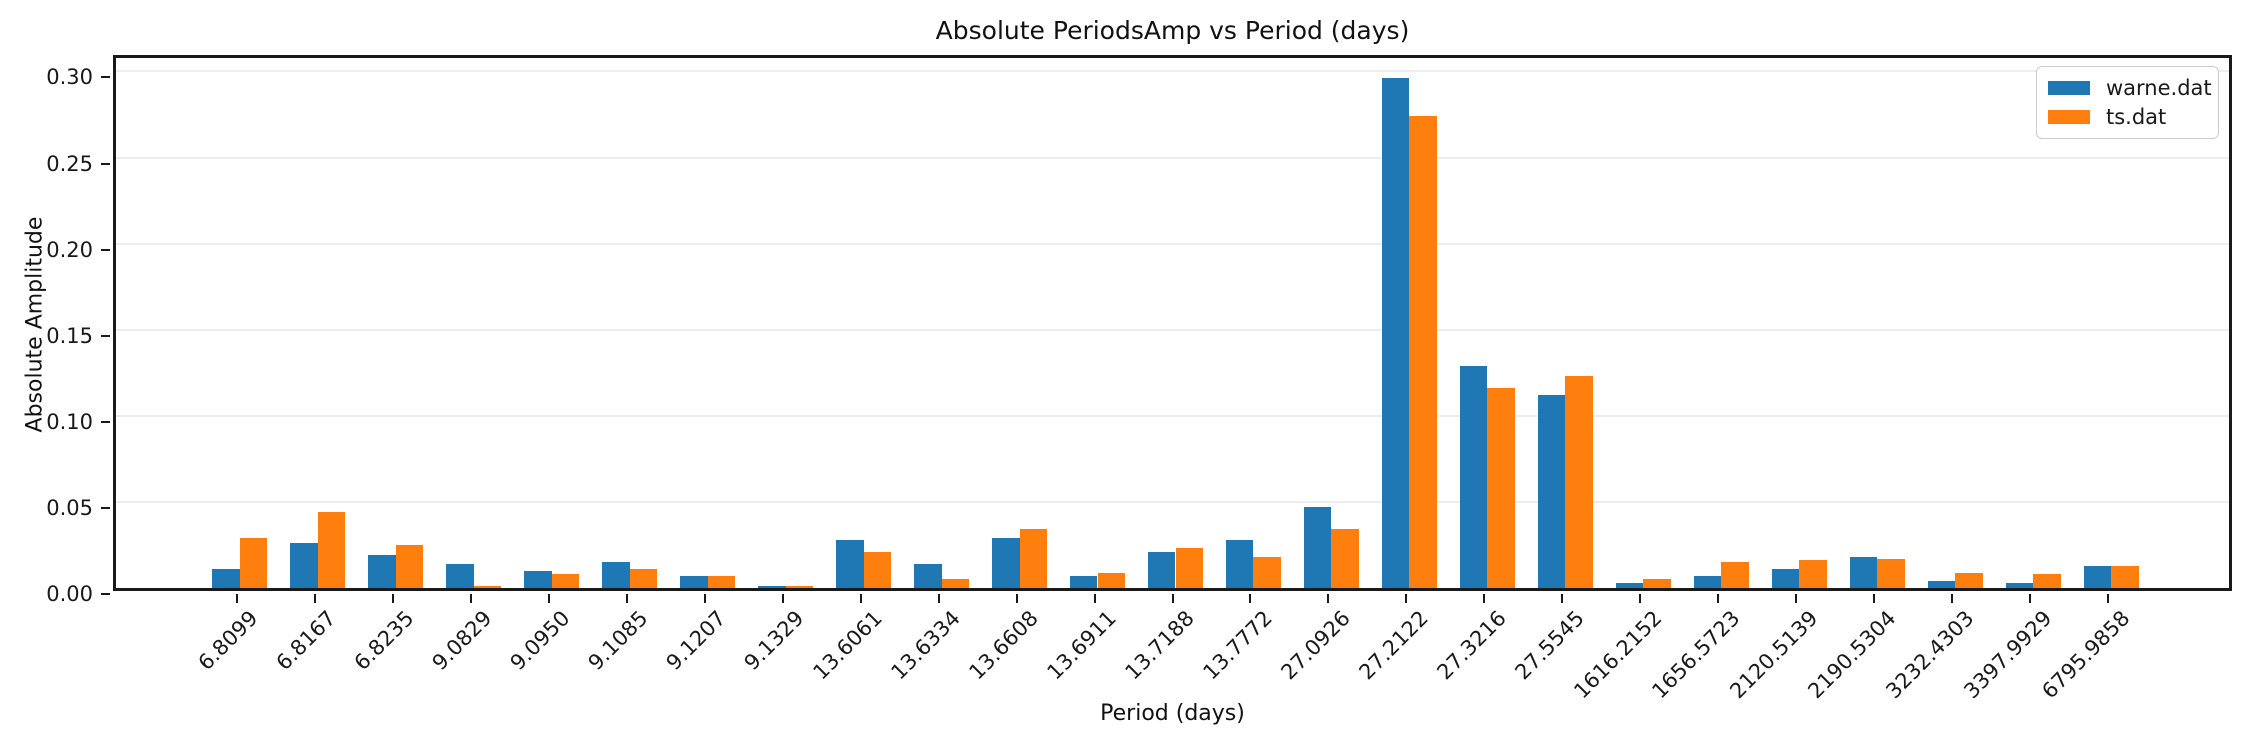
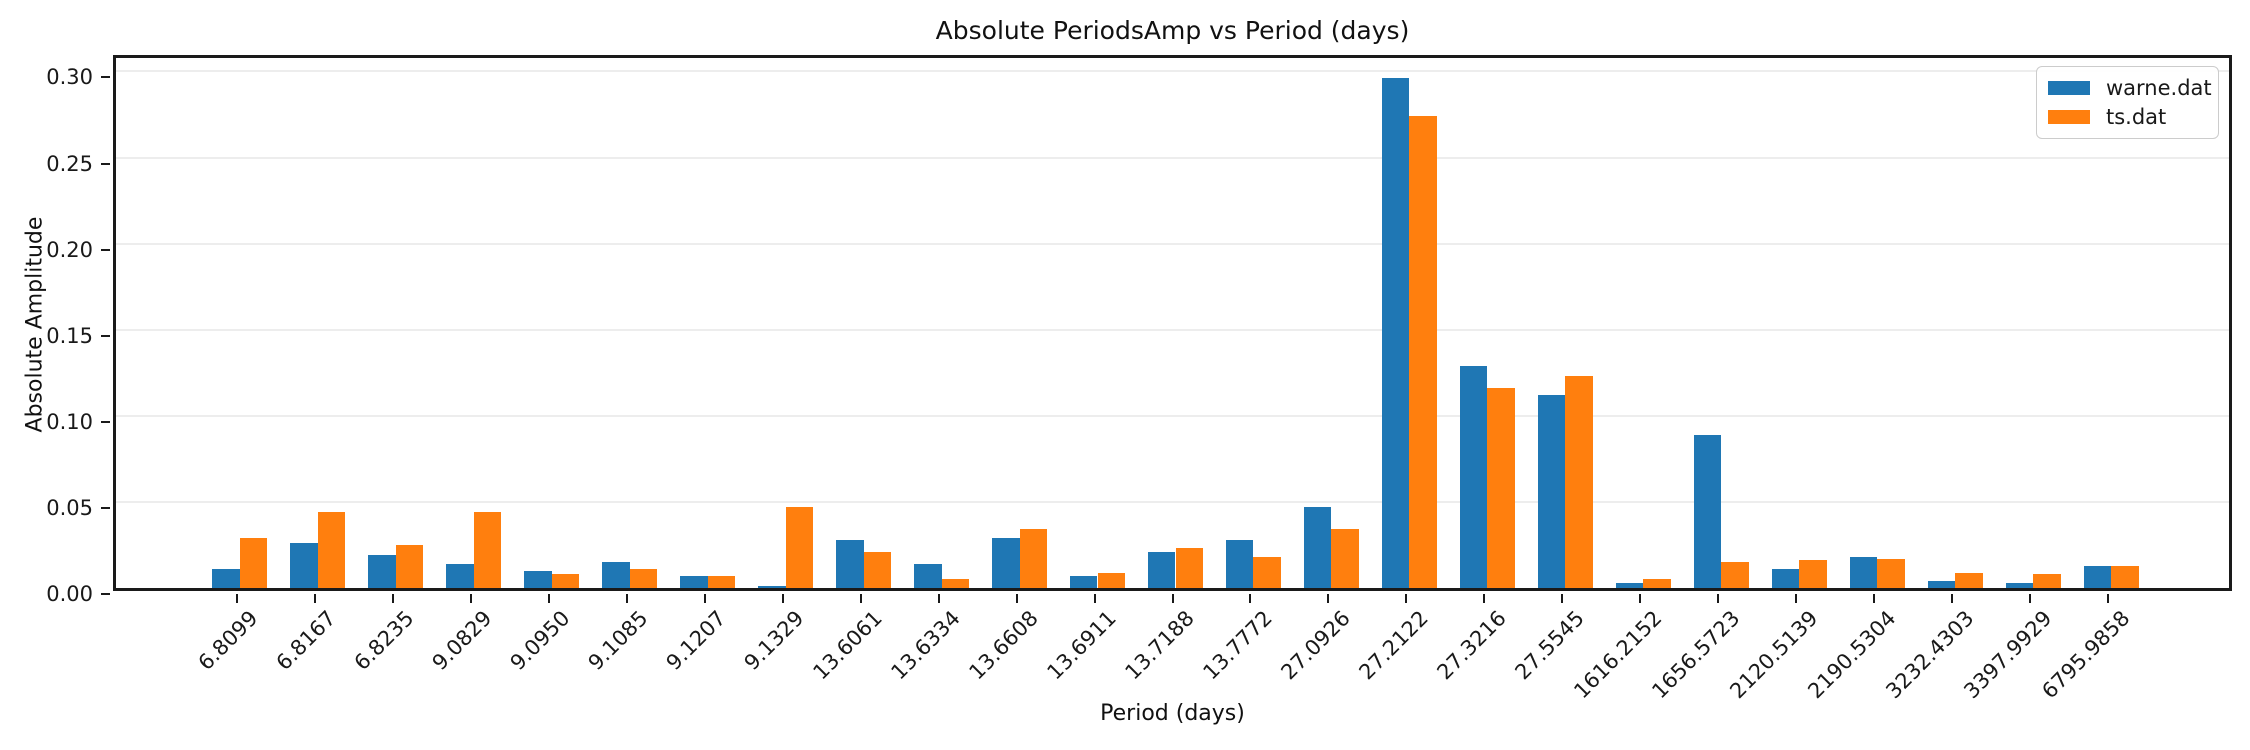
ts.dat/9.0829: 0.001 -> 0.044
ts.dat/9.1329: 0.001 -> 0.047
warne.dat/1656.5723: 0.007 -> 0.089
